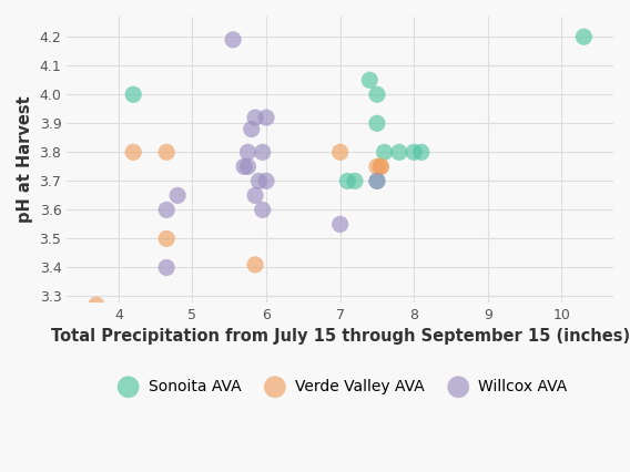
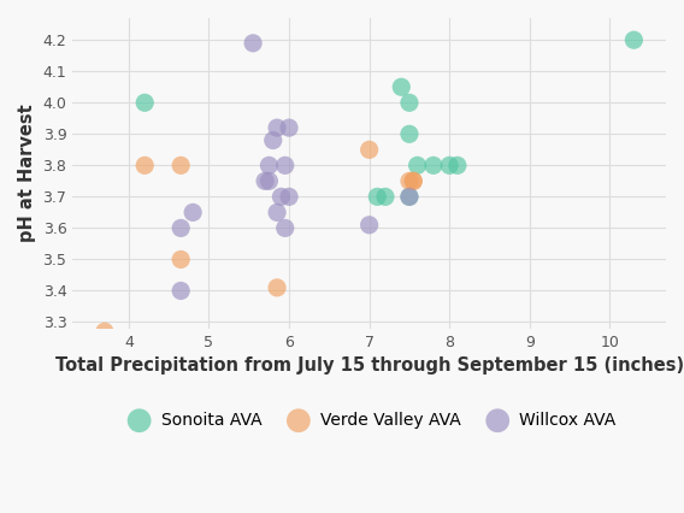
Verde Valley AVA/7: 3.80 -> 3.85
Willcox AVA/7: 3.55 -> 3.61
